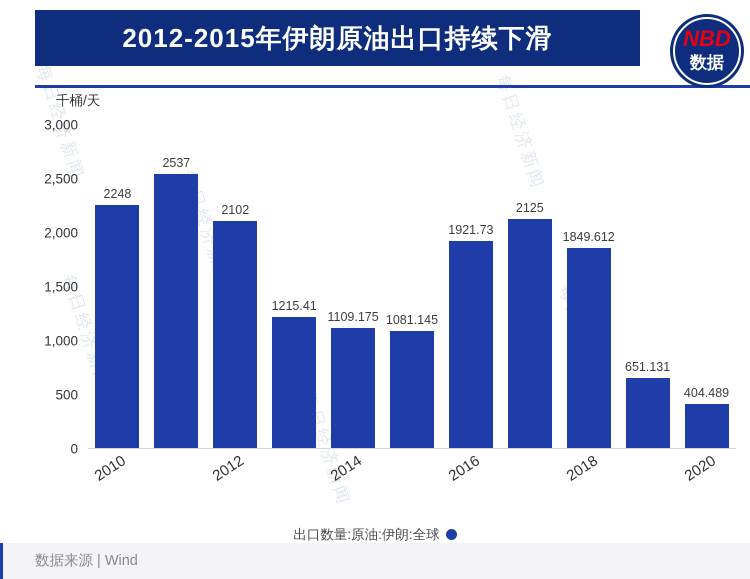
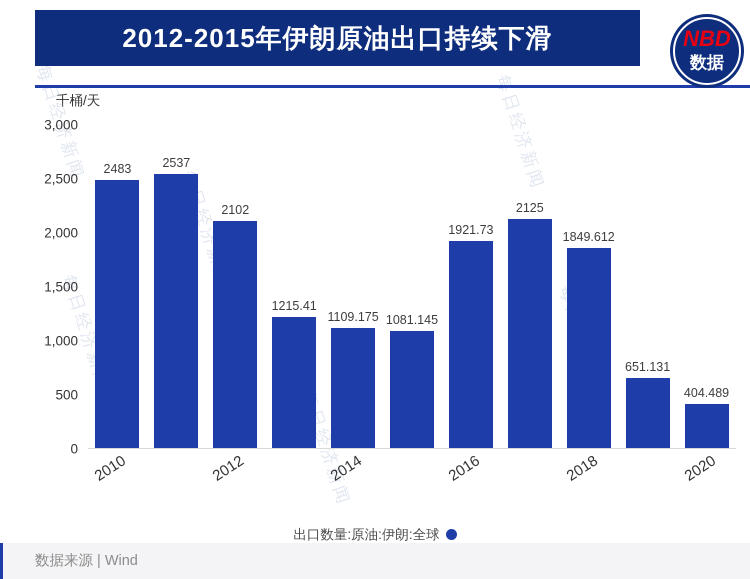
2010: 2248 -> 2483
